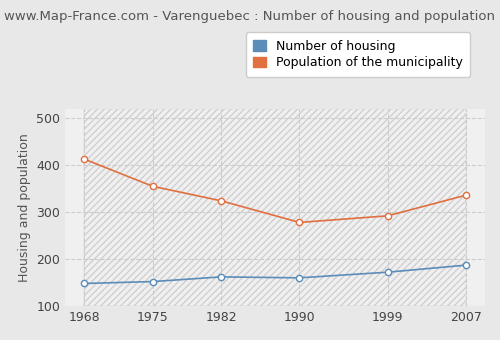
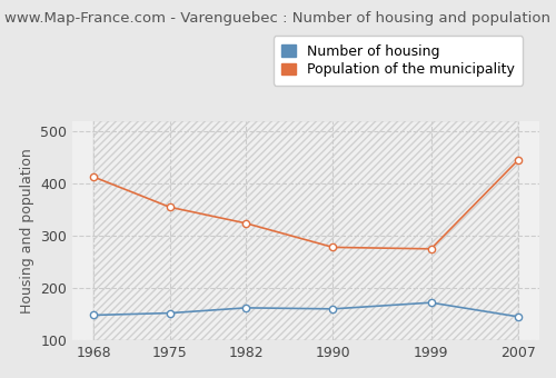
Population of the municipality/1999: 292 -> 275
Number of housing/2007: 187 -> 145
Population of the municipality/2007: 336 -> 445
